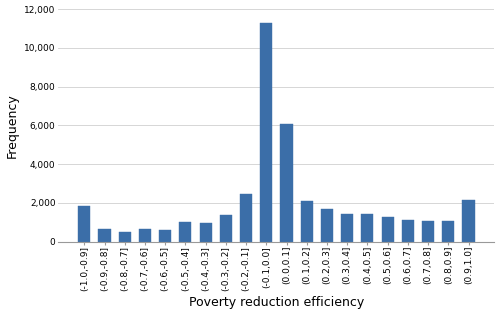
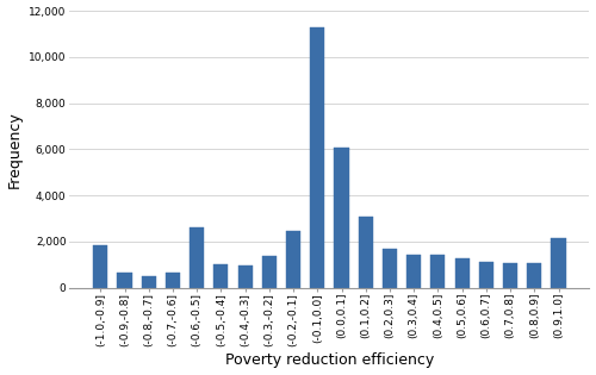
(-0.6,-0.5]: 600 -> 2,600
(0.1,0.2]: 2,100 -> 3,100
